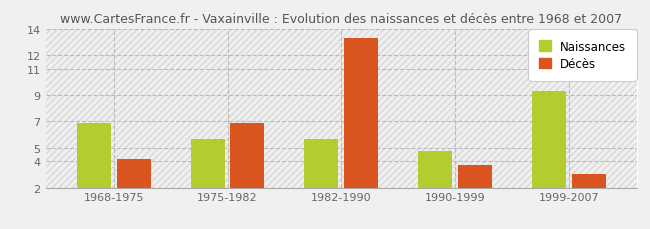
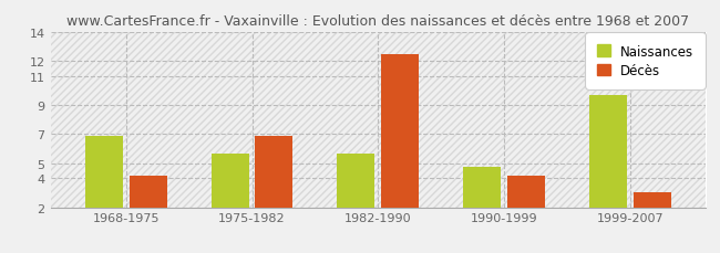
Décès/1982-1990: 13.3 -> 12.5
Décès/1990-1999: 3.7 -> 4.2
Naissances/1999-2007: 9.3 -> 9.7
